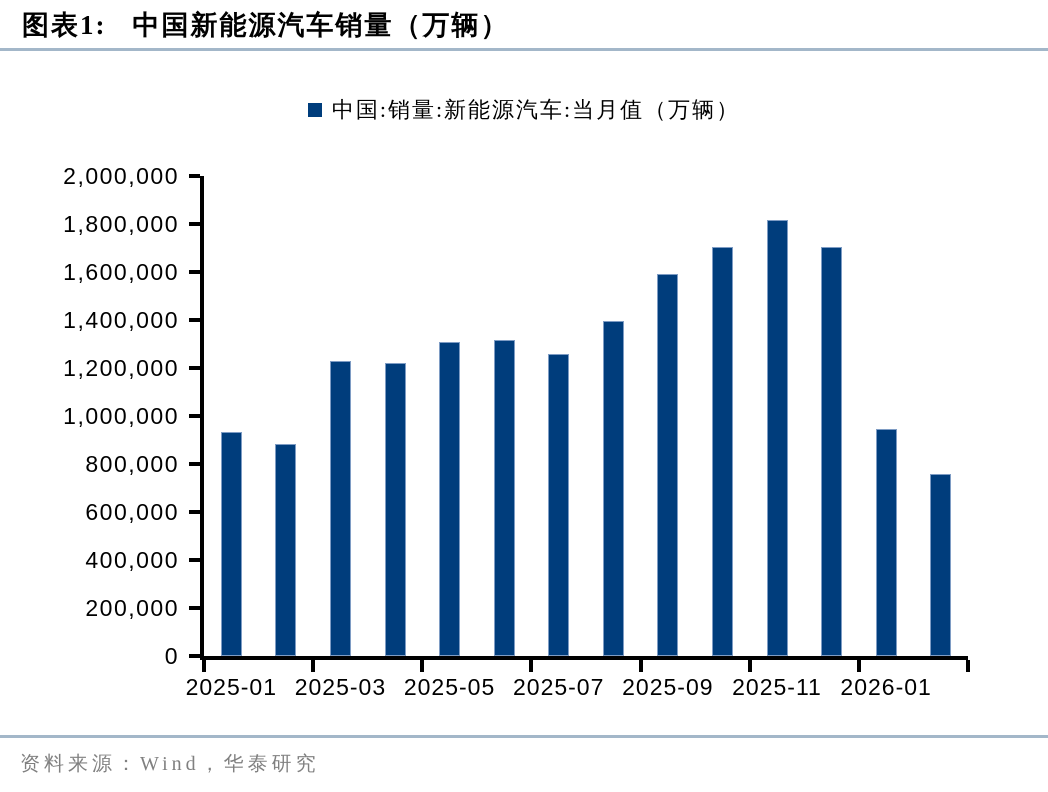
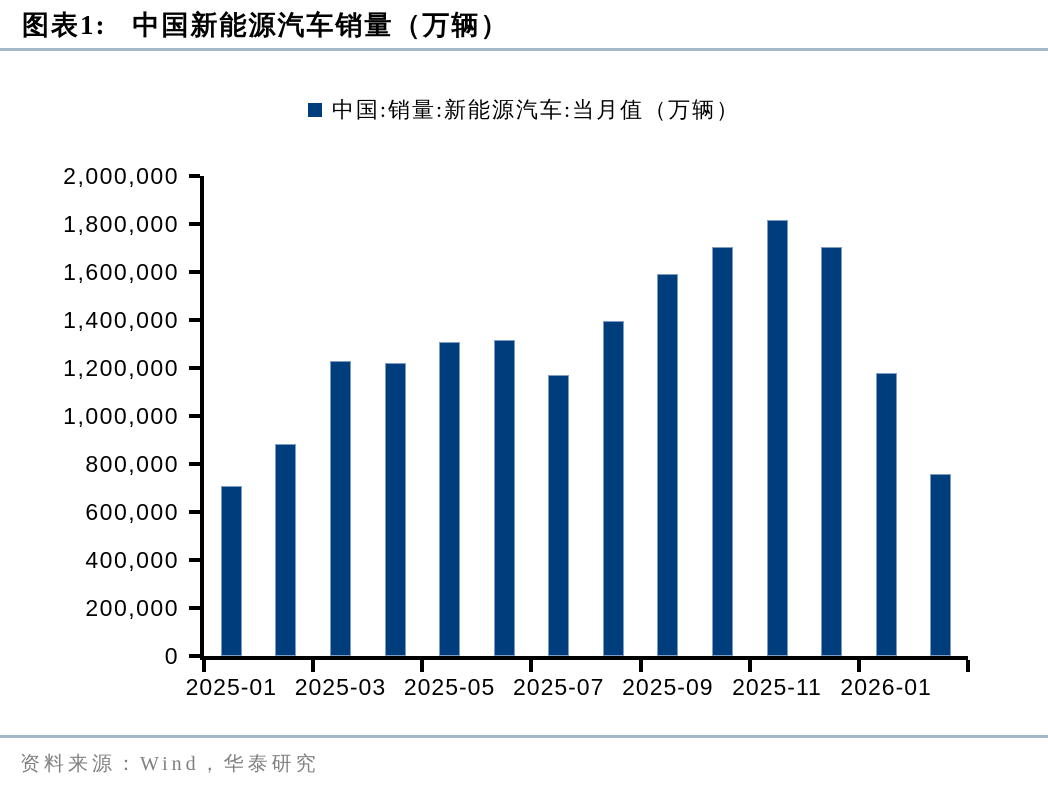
2025-01: 940000 -> 710000
2025-07: 1260000 -> 1170000
2026-01: 940000 -> 1180000
